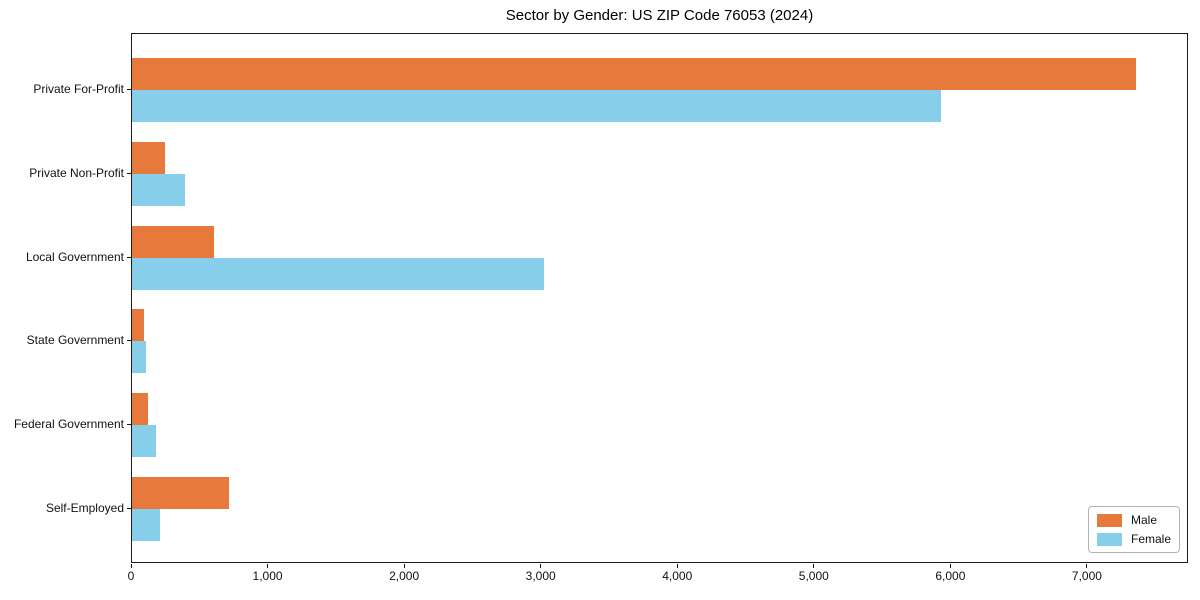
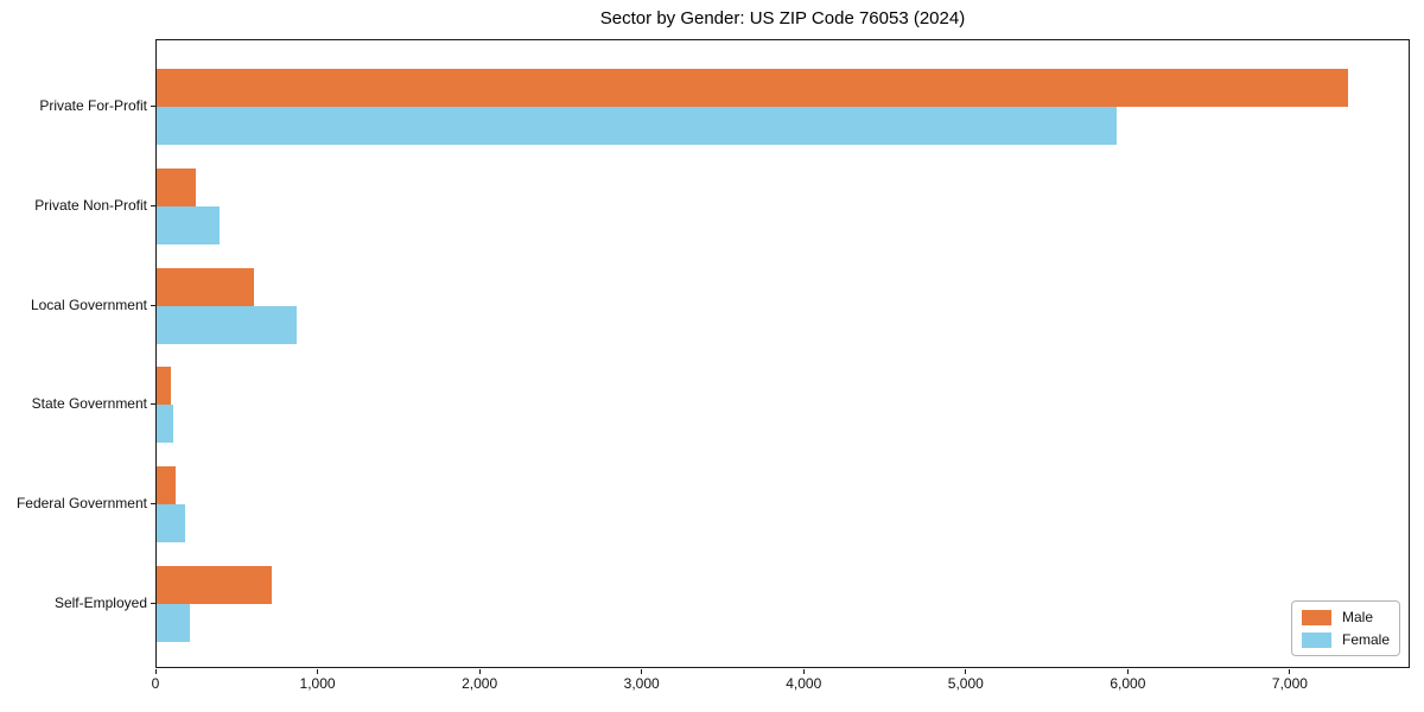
Female/Local Government: 3020 -> 860
